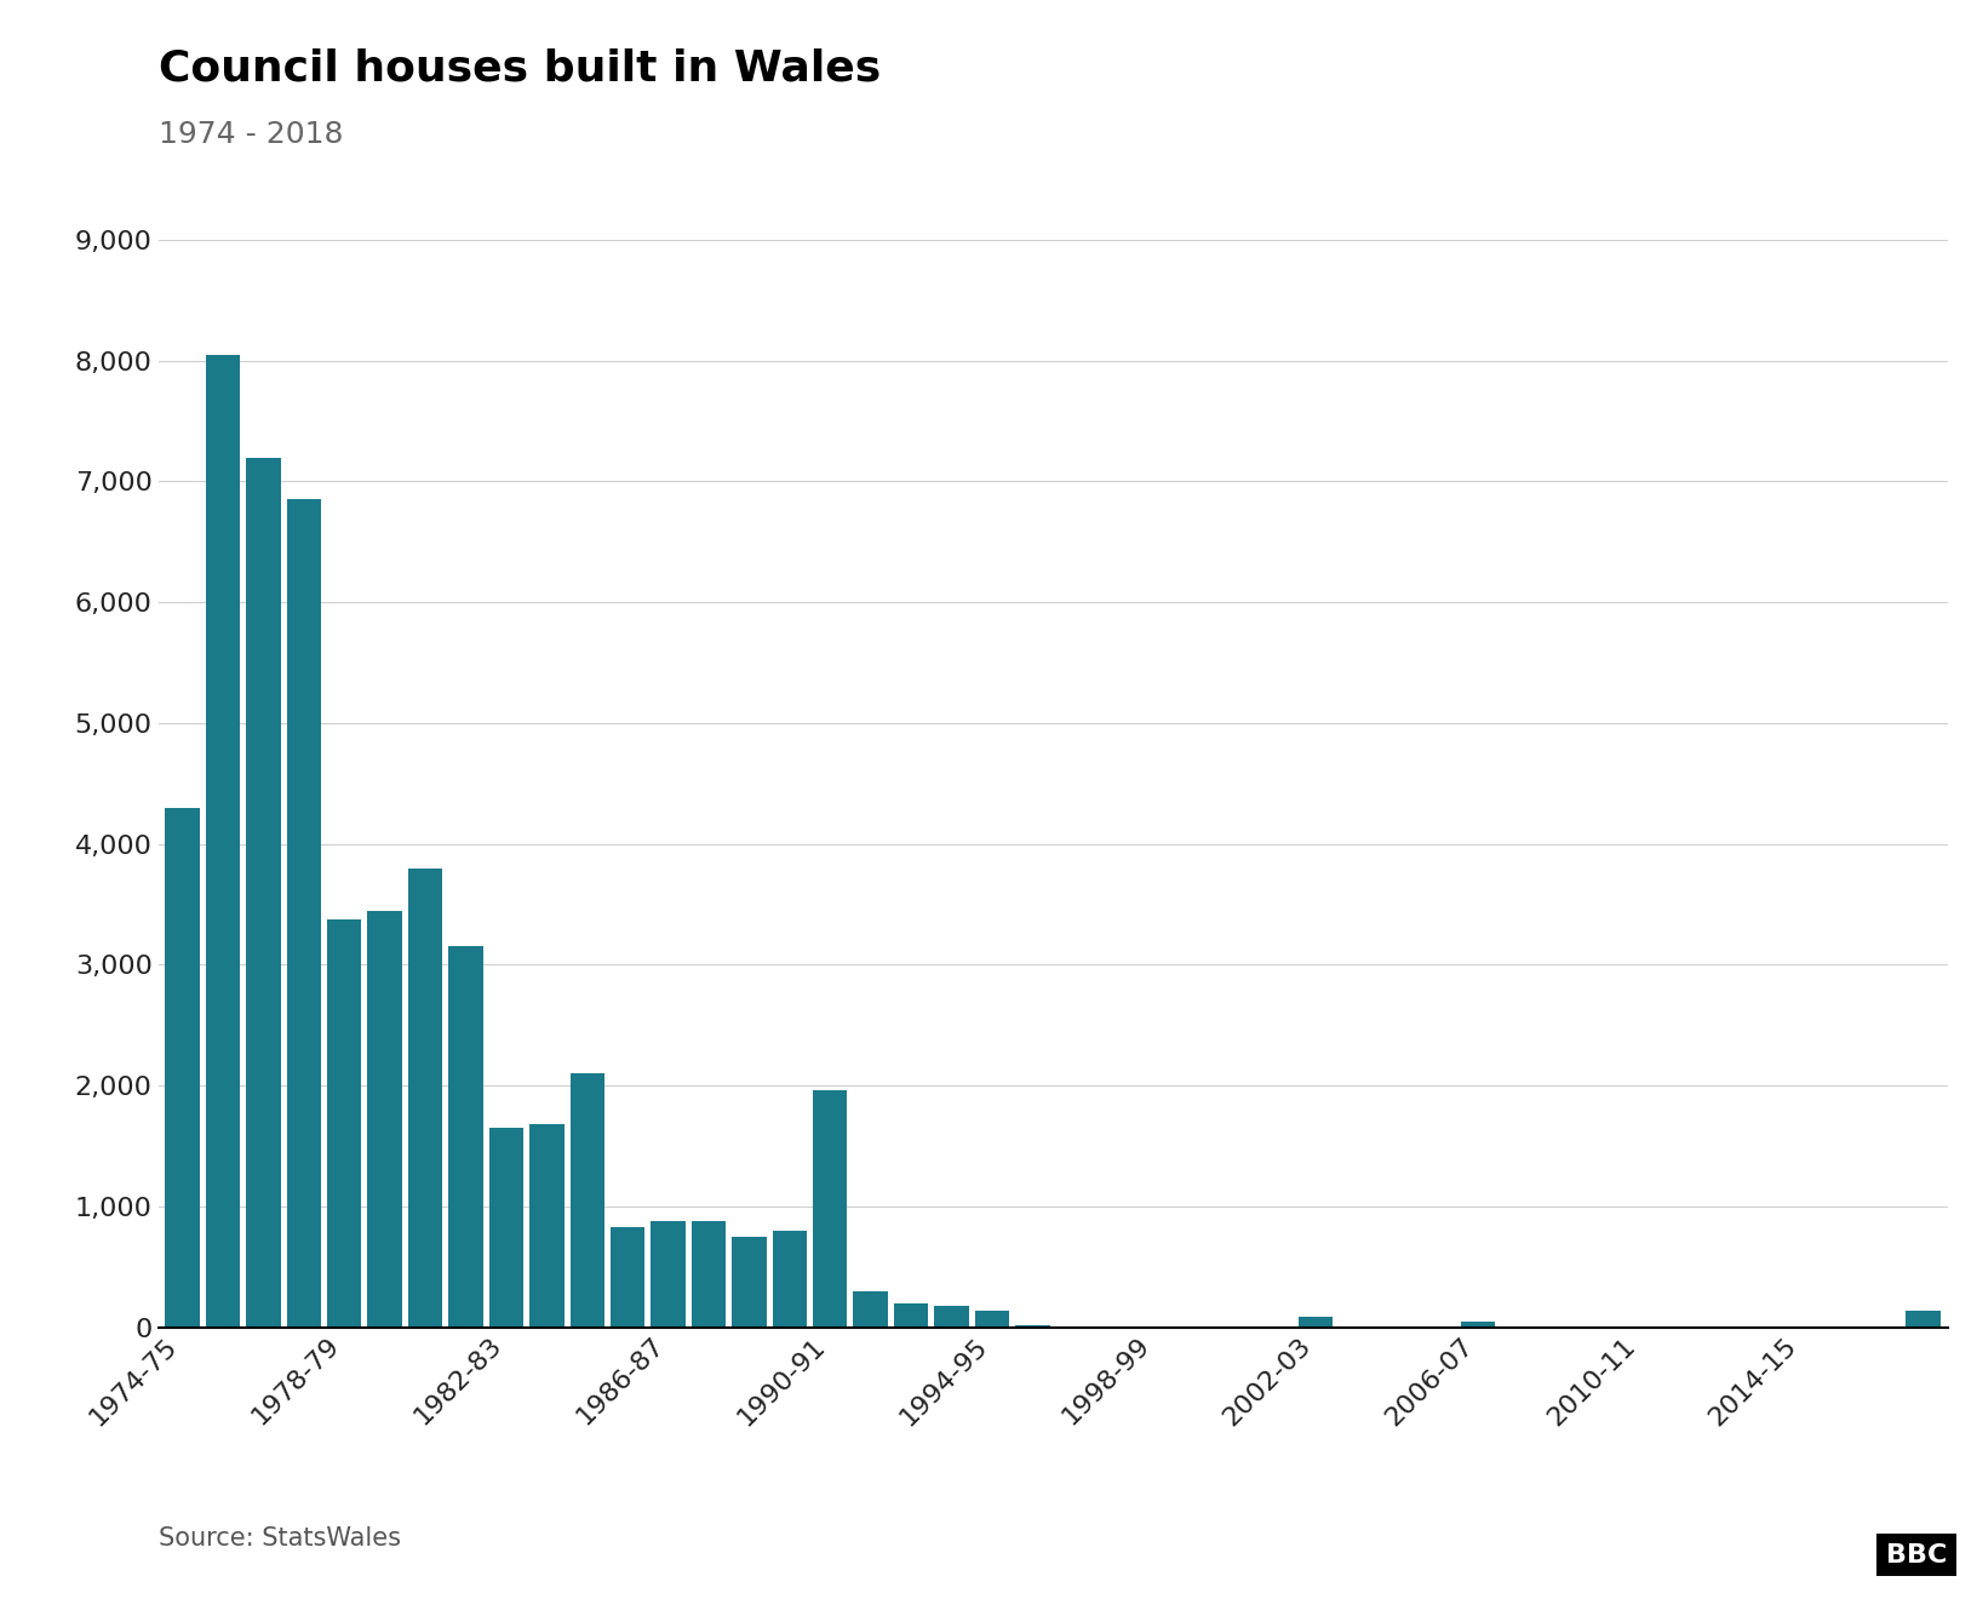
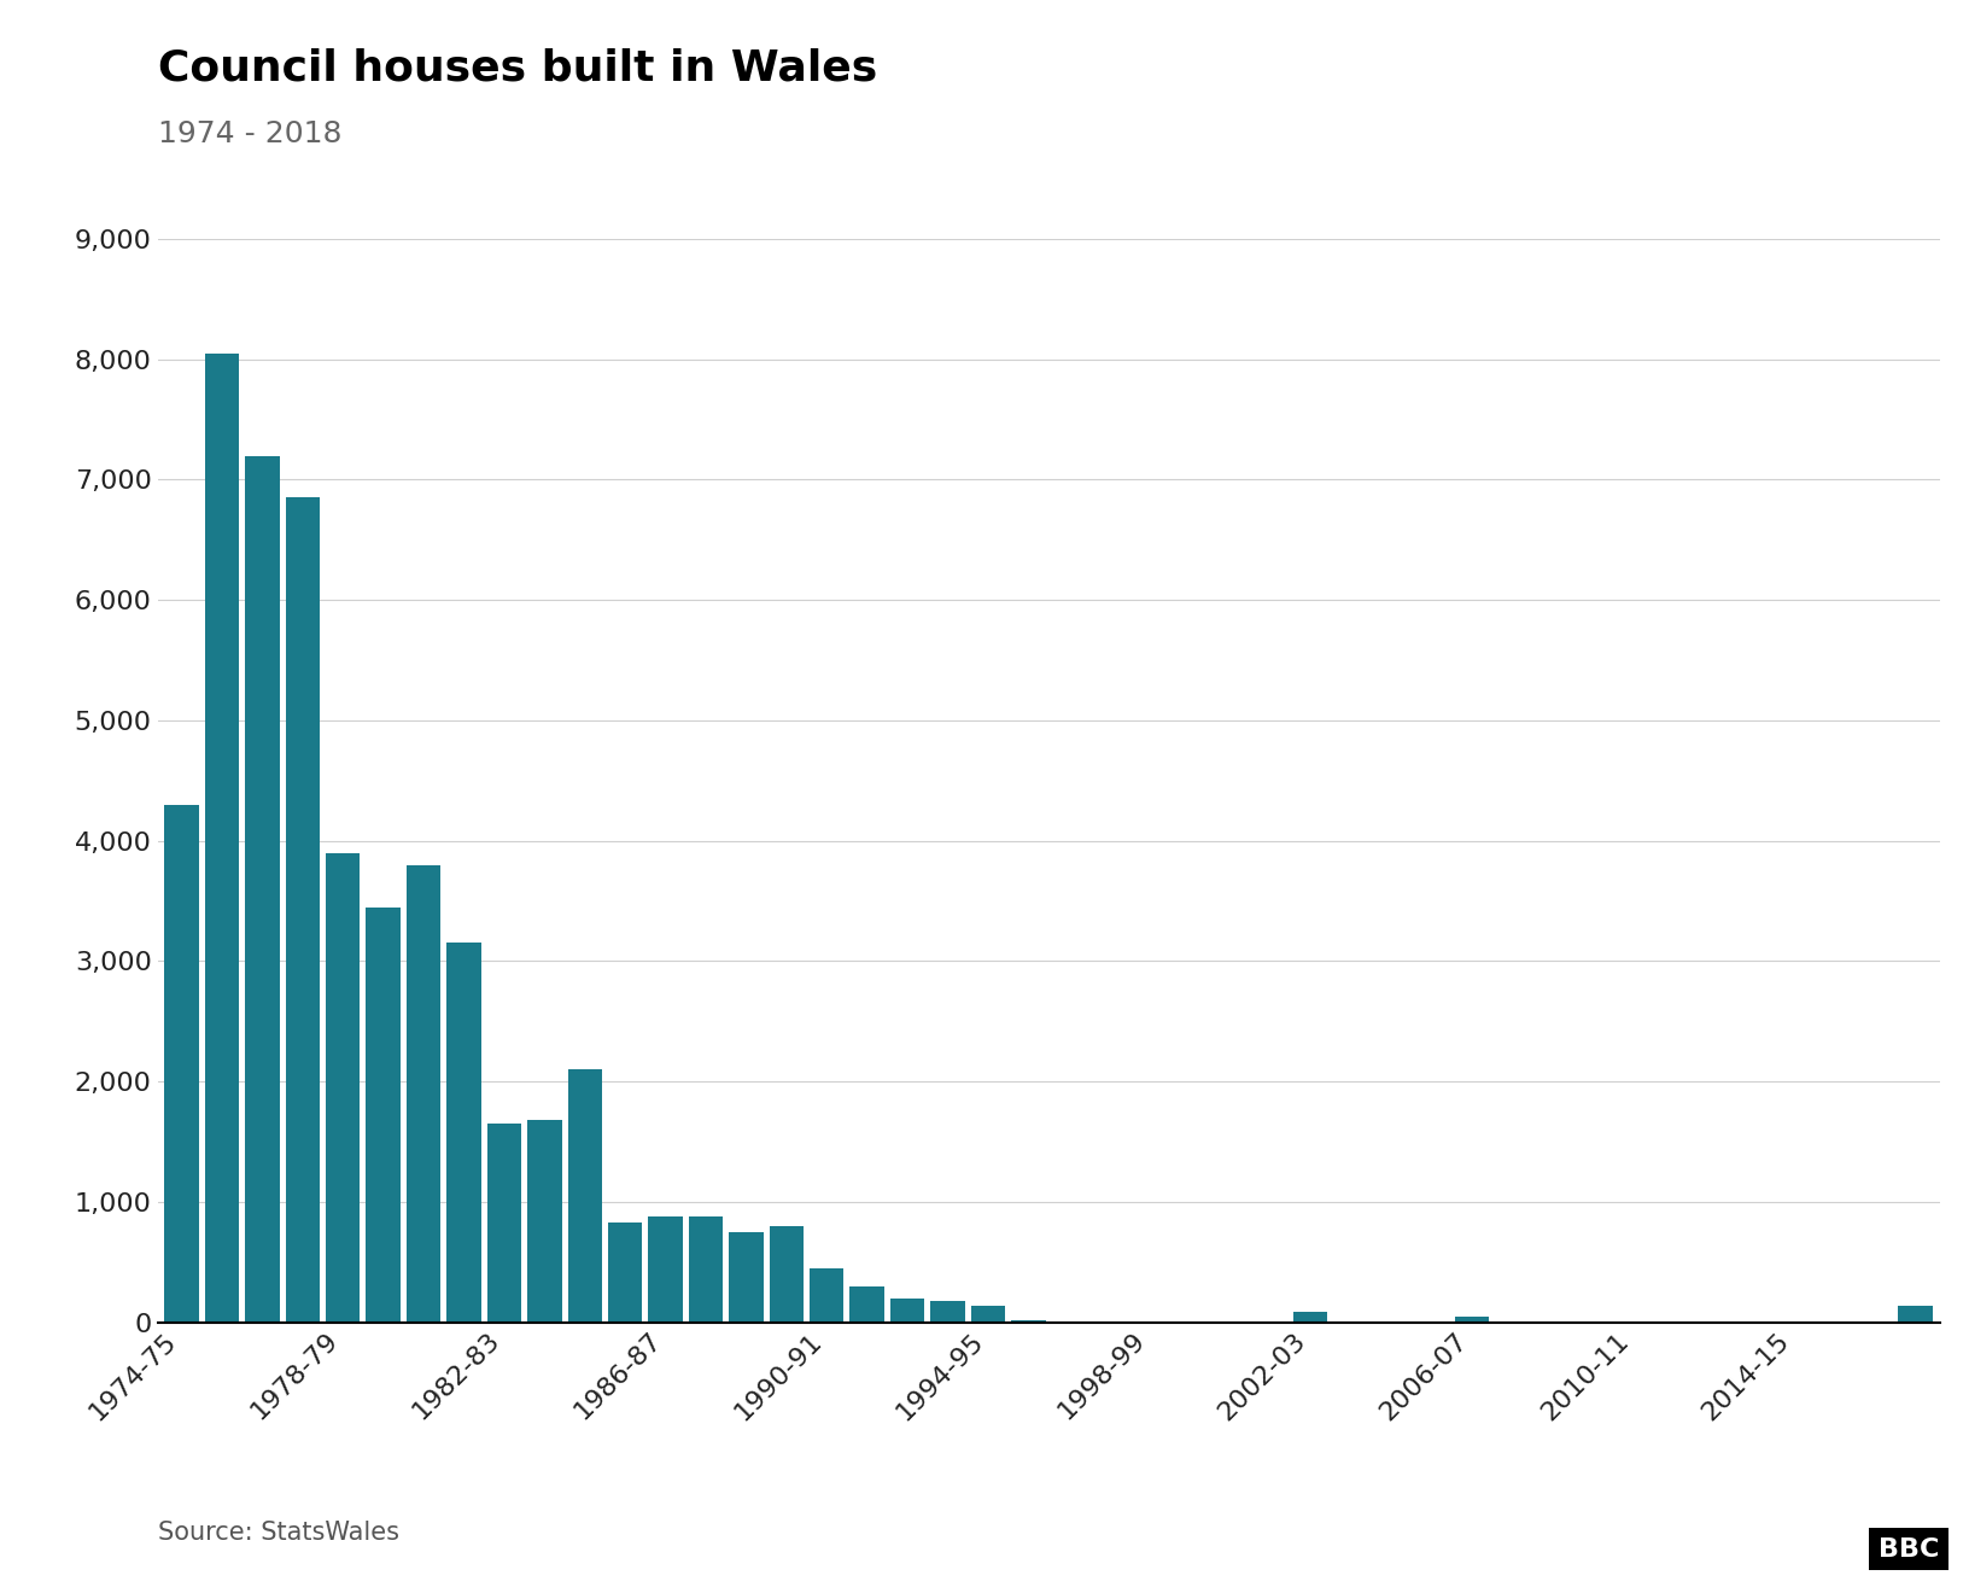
1978-79: 3,380 -> 3,900
1990-91: 1,960 -> 450
